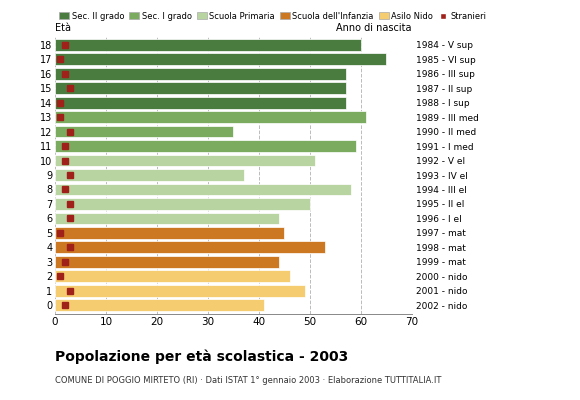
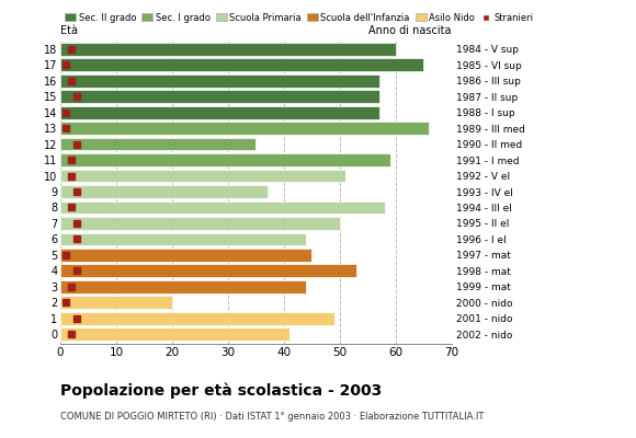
13: 61 -> 66
2: 46 -> 20
